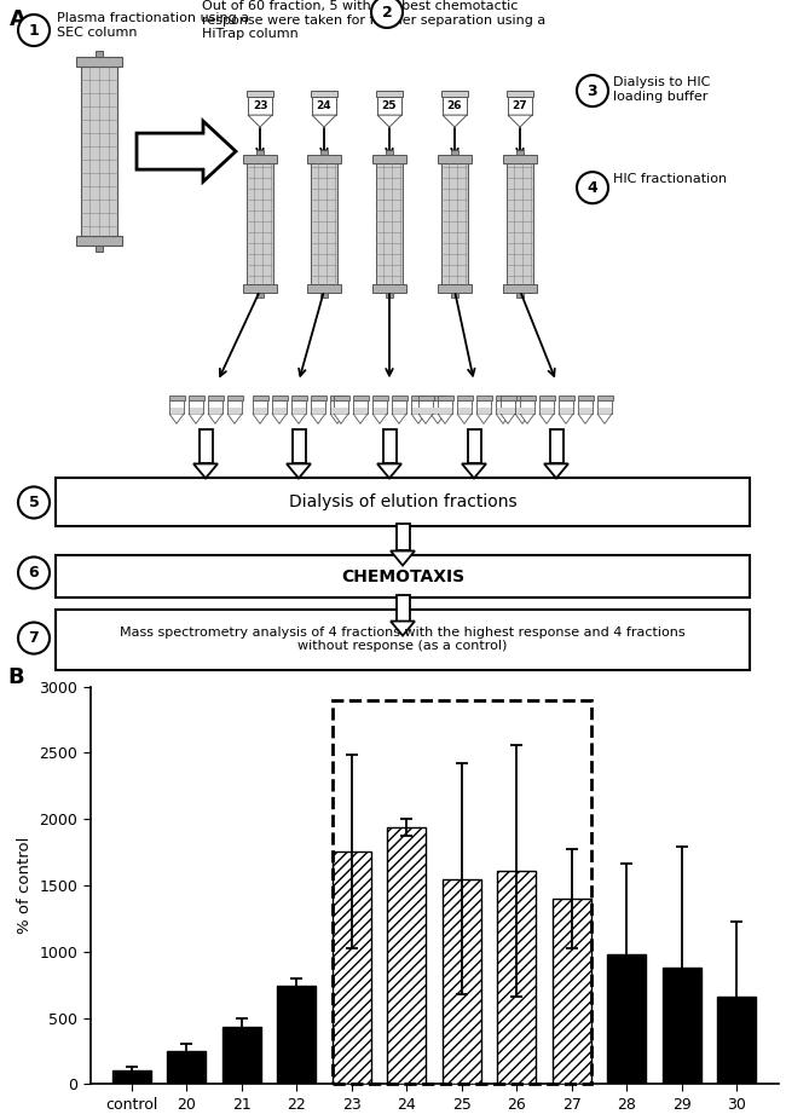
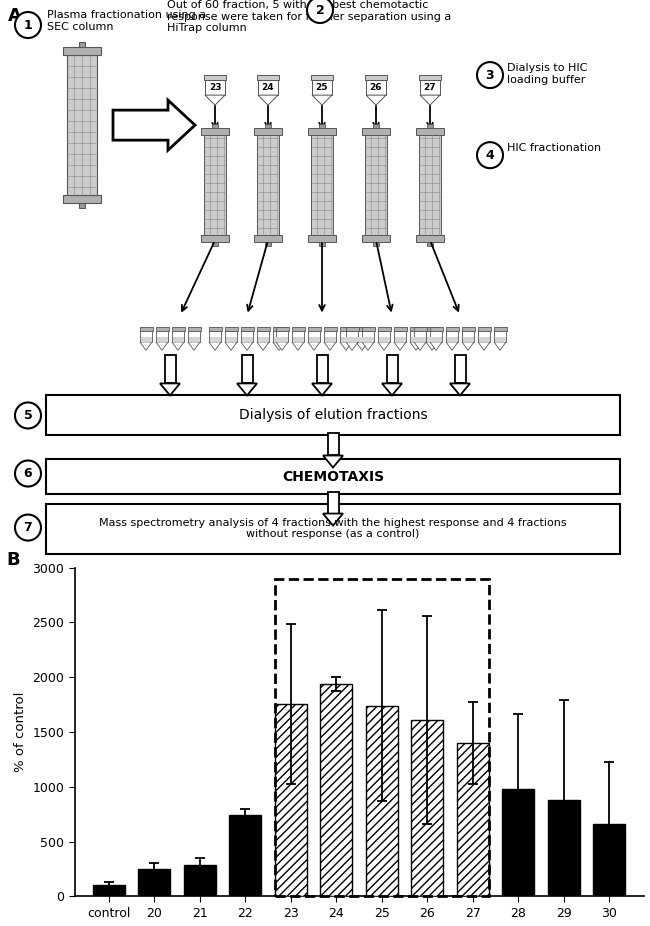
21: 430 -> 280
25: 1550 -> 1740
